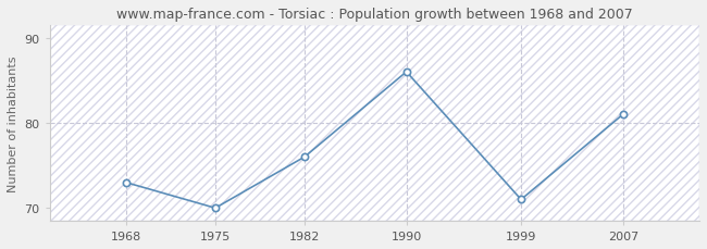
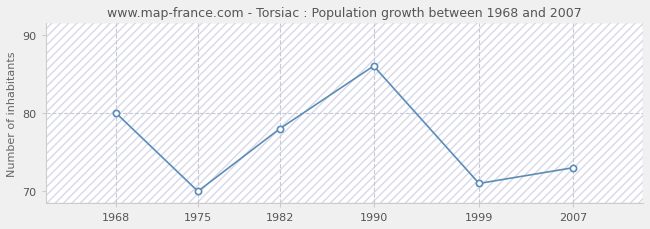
1968: 73 -> 80
1982: 76 -> 78
2007: 81 -> 73
